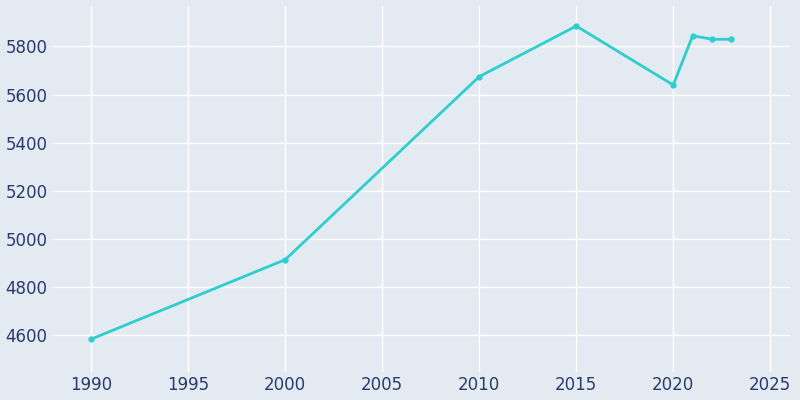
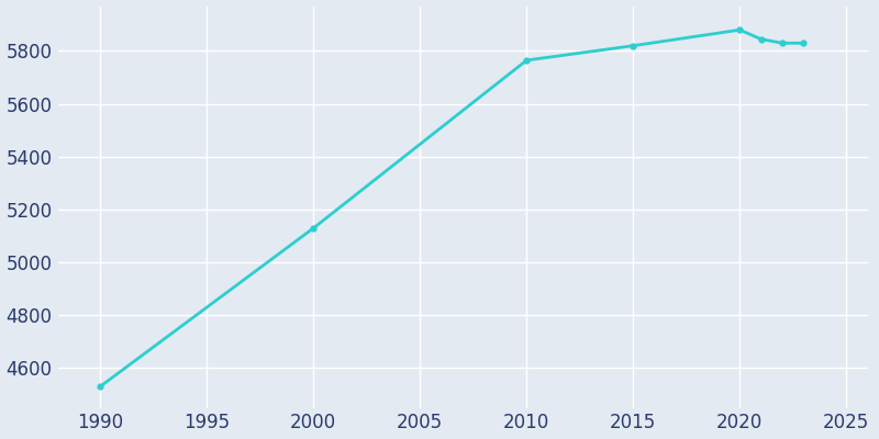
1990: 4585 -> 4531
2000: 4915 -> 5130
2010: 5675 -> 5765
2015: 5885 -> 5820
2020: 5640 -> 5880
